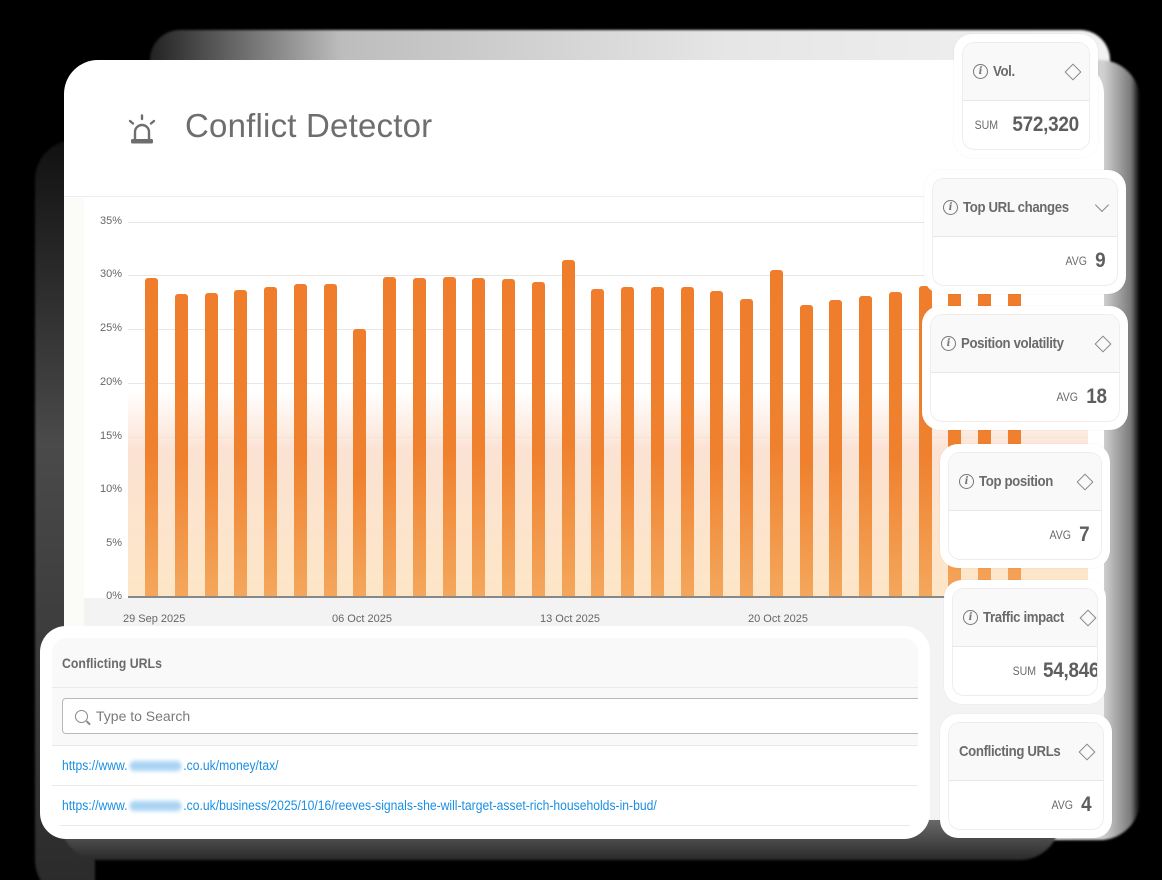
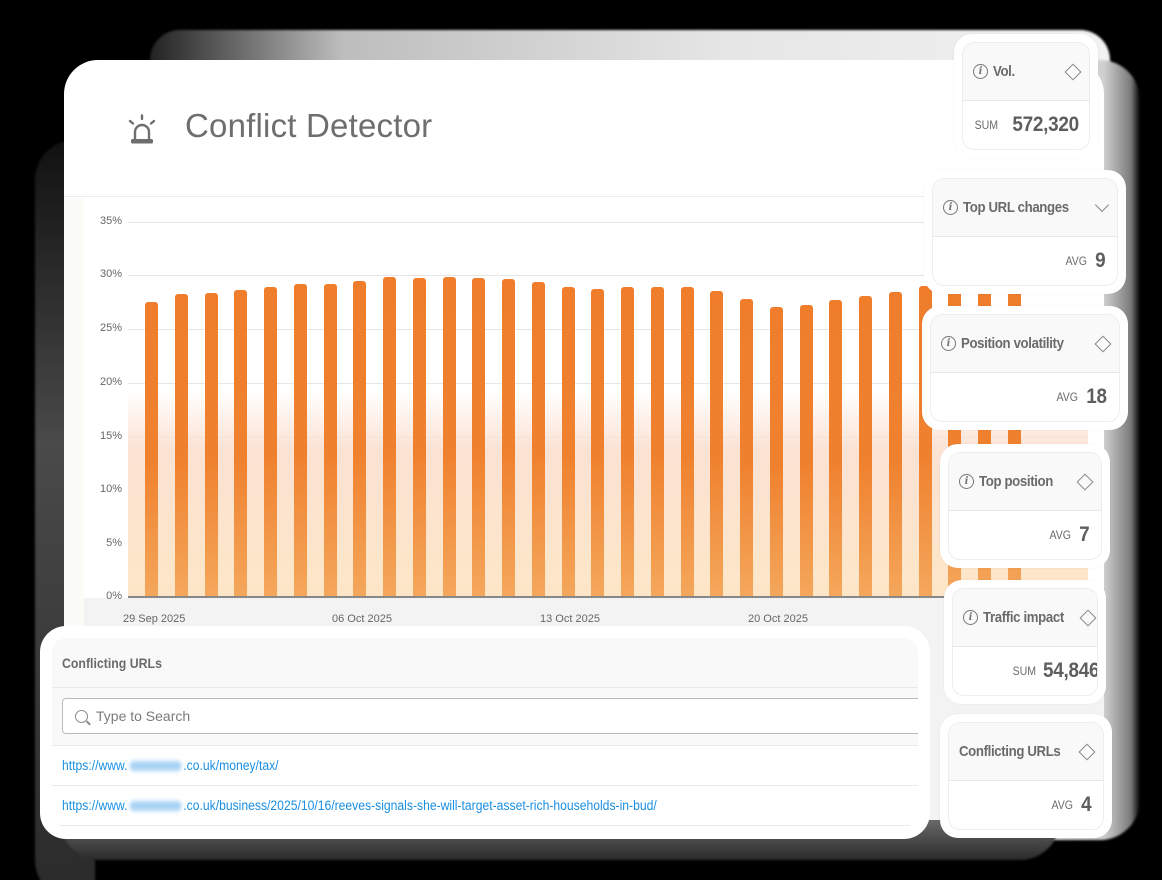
29 Sep 2025: 29.8% -> 27.5%
06 Oct 2025: 25.0% -> 29.5%
13 Oct 2025: 31.5% -> 28.9%
20 Oct 2025: 30.5% -> 27.1%
